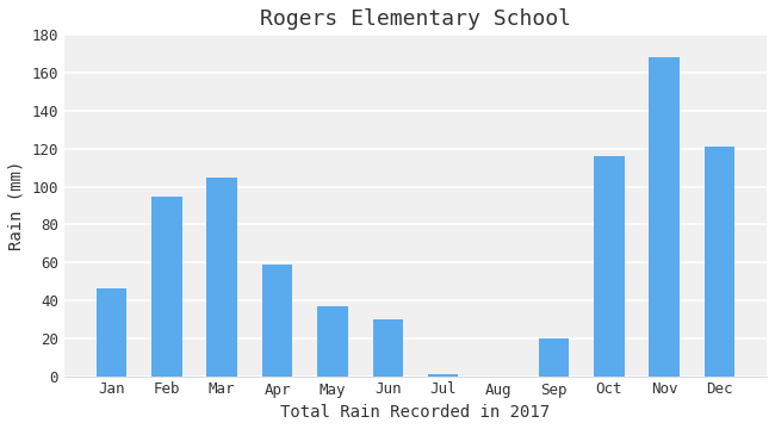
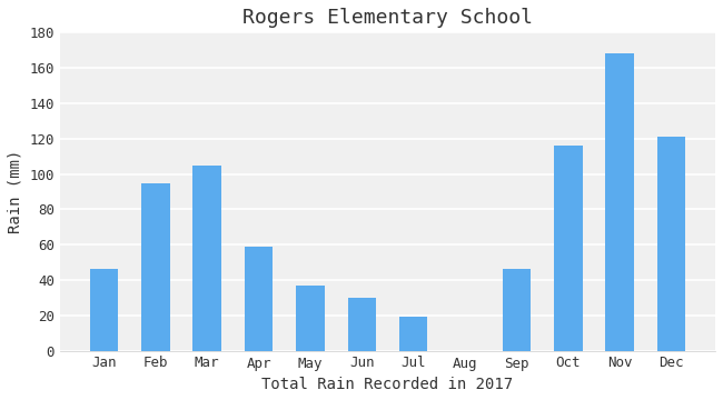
Jul: 1 -> 19
Sep: 20 -> 46
